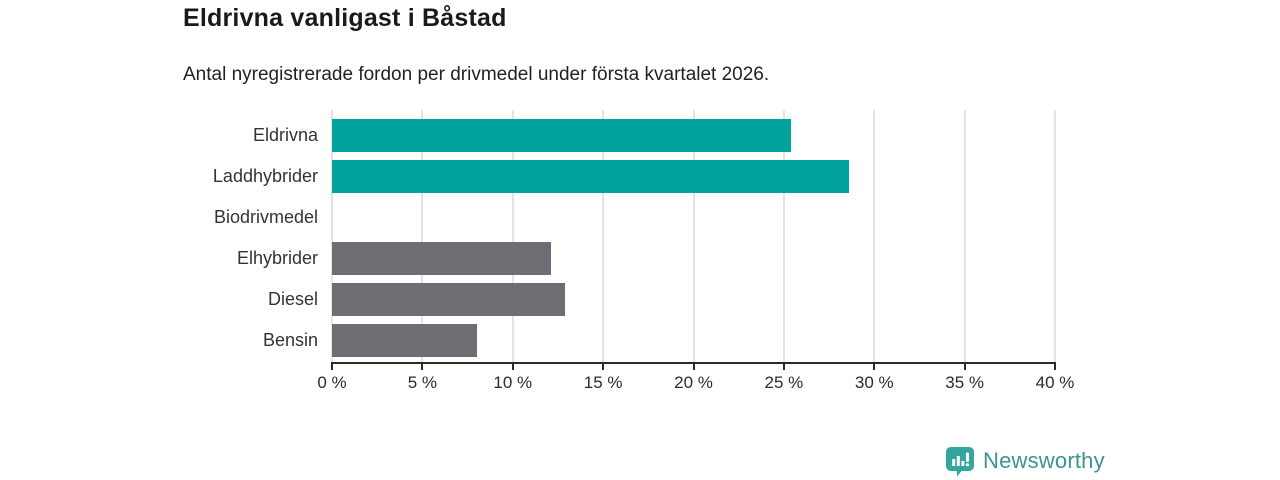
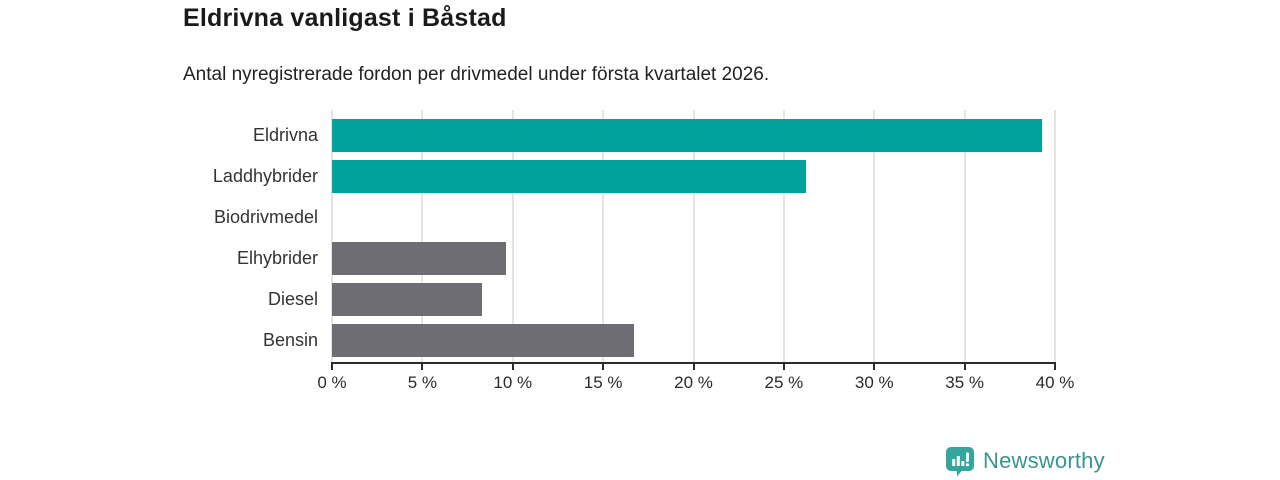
Eldrivna: 25.4% -> 39.3%
Laddhybrider: 28.6% -> 26.2%
Elhybrider: 12.1% -> 9.6%
Diesel: 12.9% -> 8.3%
Bensin: 8.0% -> 16.7%
